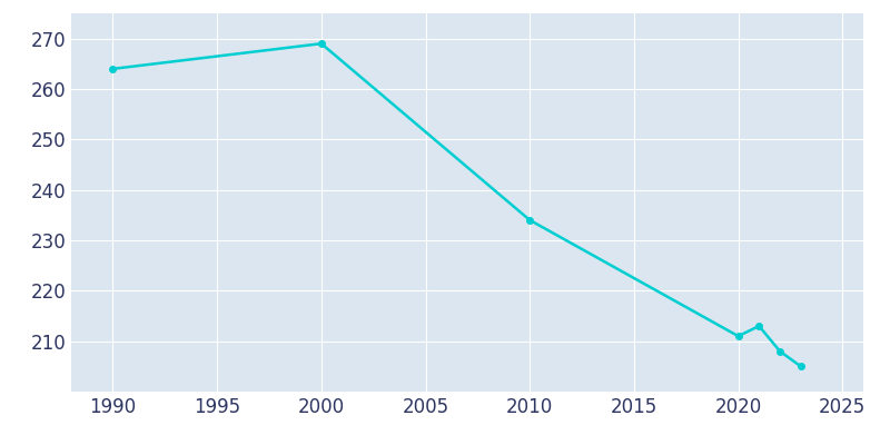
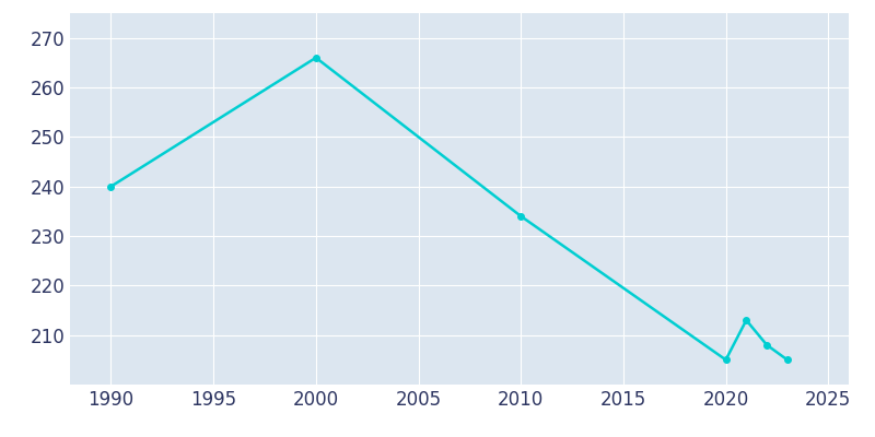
1990: 264 -> 240
2000: 269 -> 266
2020: 211 -> 205
